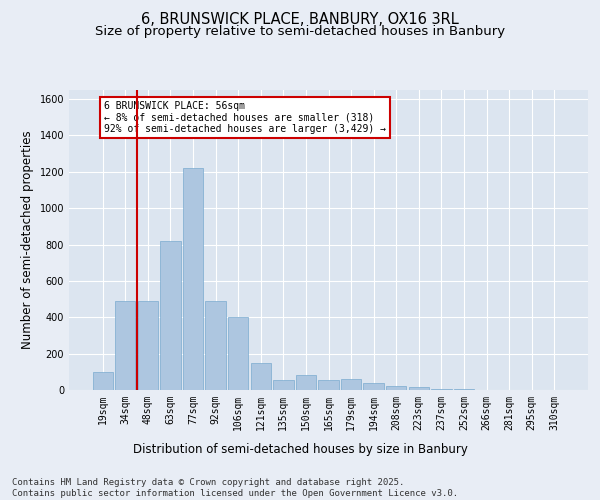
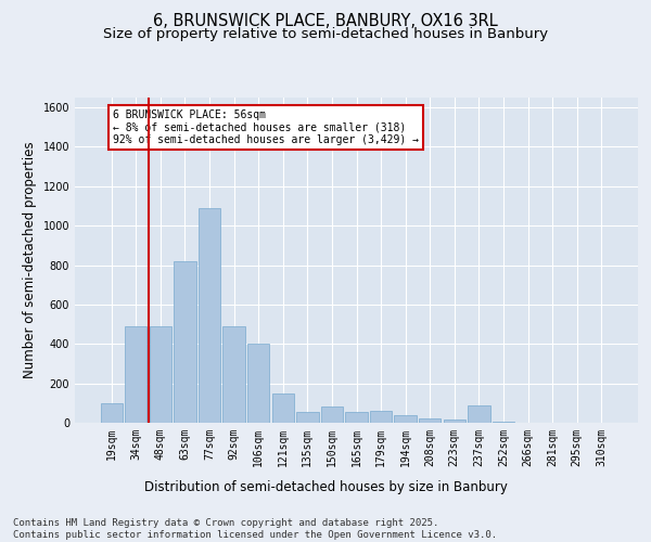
77sqm: 1220 -> 1090
237sqm: 0 -> 90
